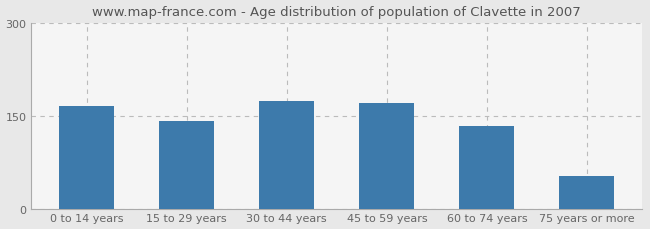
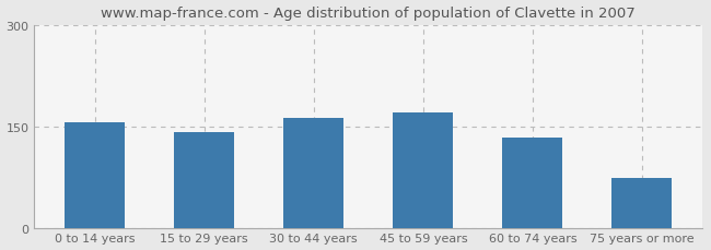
0 to 14 years: 165 -> 156
30 to 44 years: 174 -> 162
75 years or more: 52 -> 74
